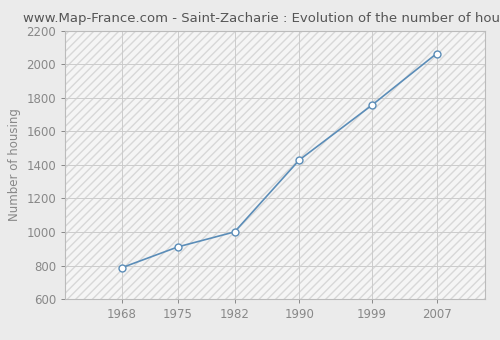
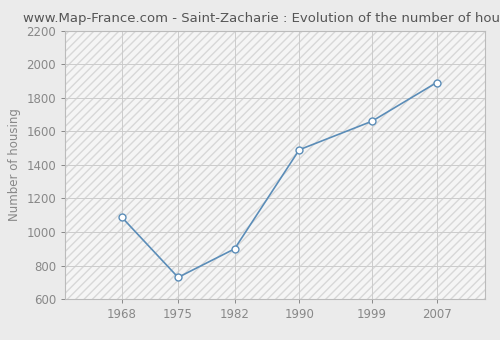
1968: 790 -> 1090
1975: 910 -> 730
1982: 1000 -> 900
1990: 1430 -> 1490
1999: 1760 -> 1660
2007: 2060 -> 1890
